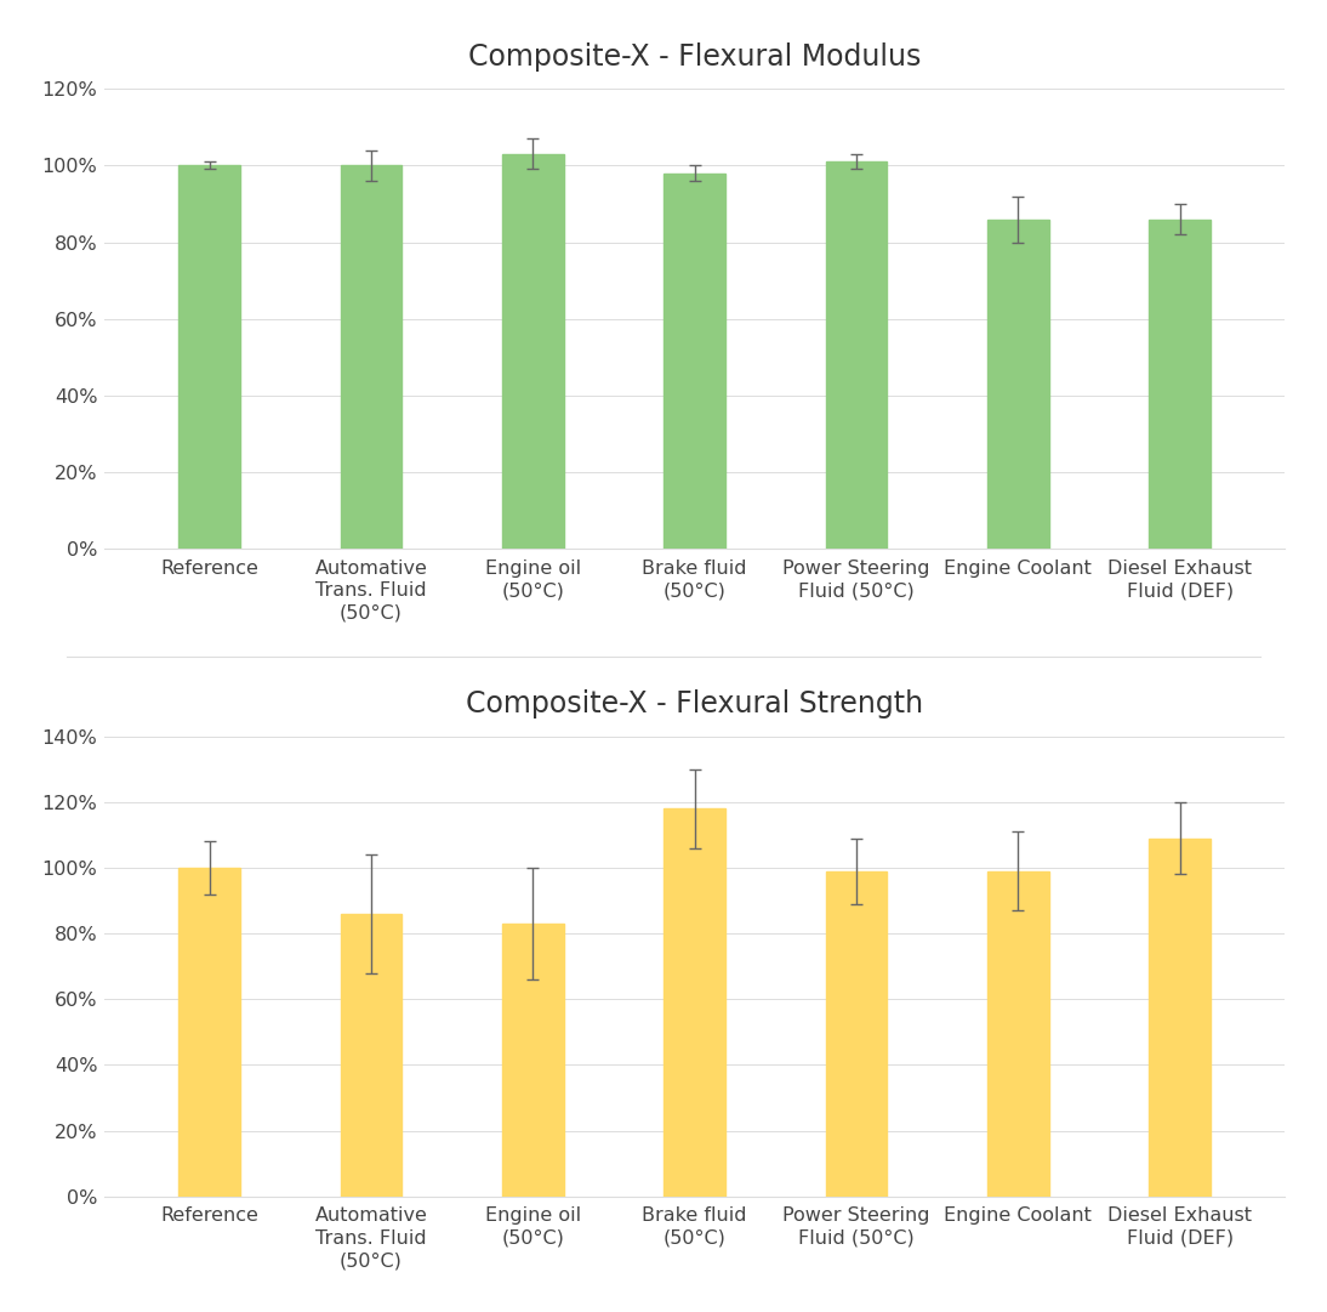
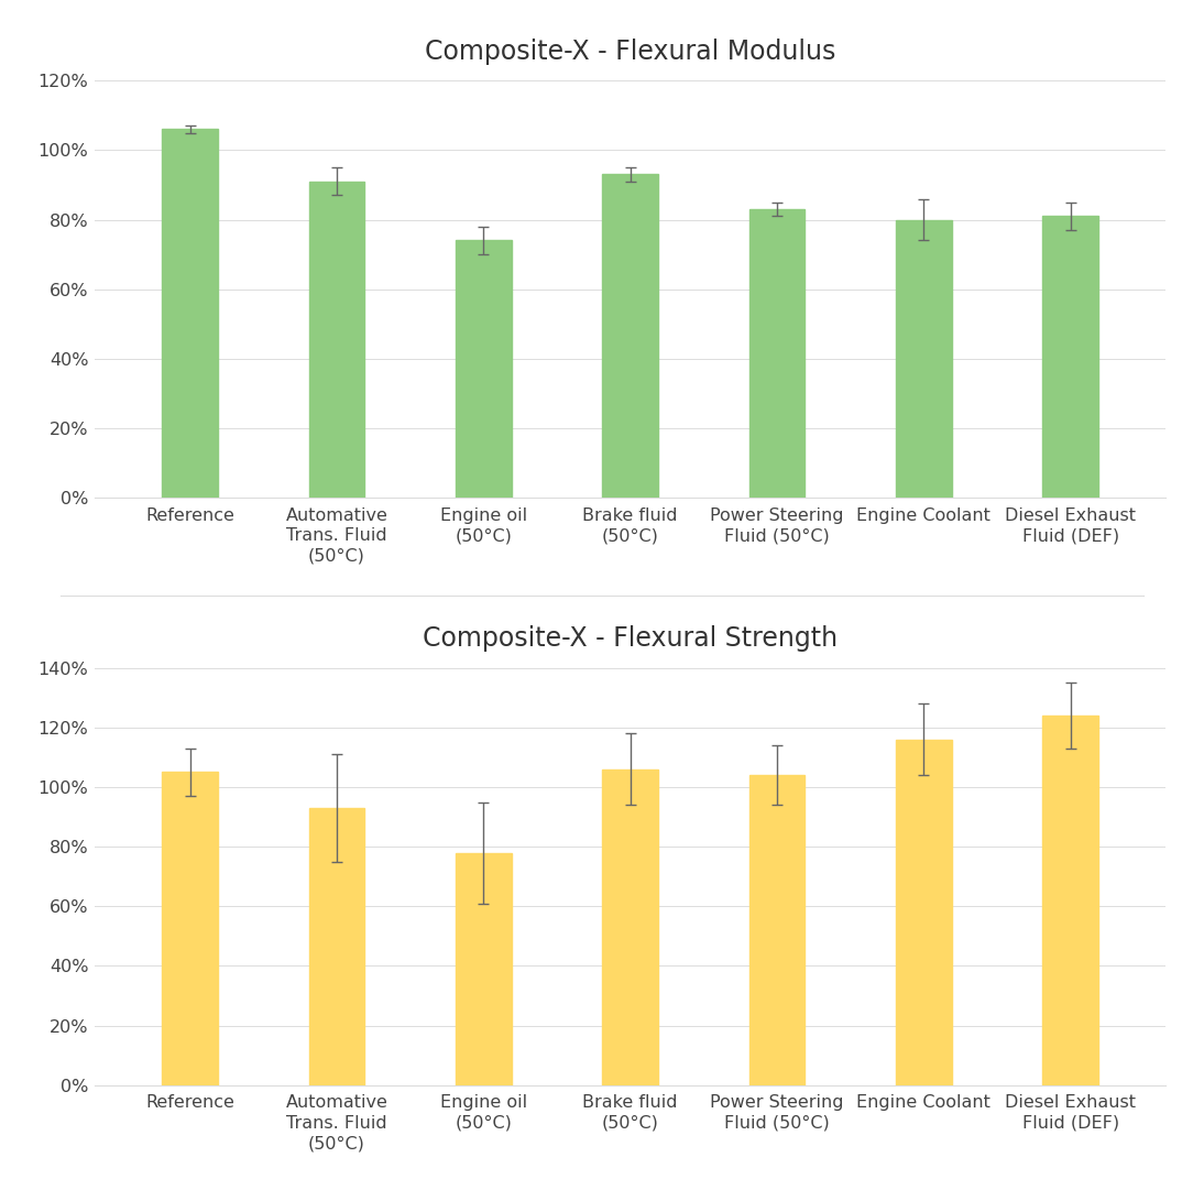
Composite-X - Flexural Modulus/Reference: 100% -> 106%
Composite-X - Flexural Modulus/Automative Trans. Fluid (50°C): 100% -> 91%
Composite-X - Flexural Modulus/Engine oil (50°C): 103% -> 74%
Composite-X - Flexural Modulus/Brake fluid (50°C): 98% -> 93%
Composite-X - Flexural Modulus/Power Steering Fluid (50°C): 101% -> 83%
Composite-X - Flexural Modulus/Engine Coolant: 86% -> 80%
Composite-X - Flexural Modulus/Diesel Exhaust Fluid (DEF): 86% -> 81%
Composite-X - Flexural Strength/Reference: 100% -> 105%
Composite-X - Flexural Strength/Automative Trans. Fluid (50°C): 86% -> 93%
Composite-X - Flexural Strength/Engine oil (50°C): 83% -> 78%
Composite-X - Flexural Strength/Brake fluid (50°C): 118% -> 106%
Composite-X - Flexural Strength/Power Steering Fluid (50°C): 99% -> 104%
Composite-X - Flexural Strength/Engine Coolant: 99% -> 116%
Composite-X - Flexural Strength/Diesel Exhaust Fluid (DEF): 109% -> 124%
